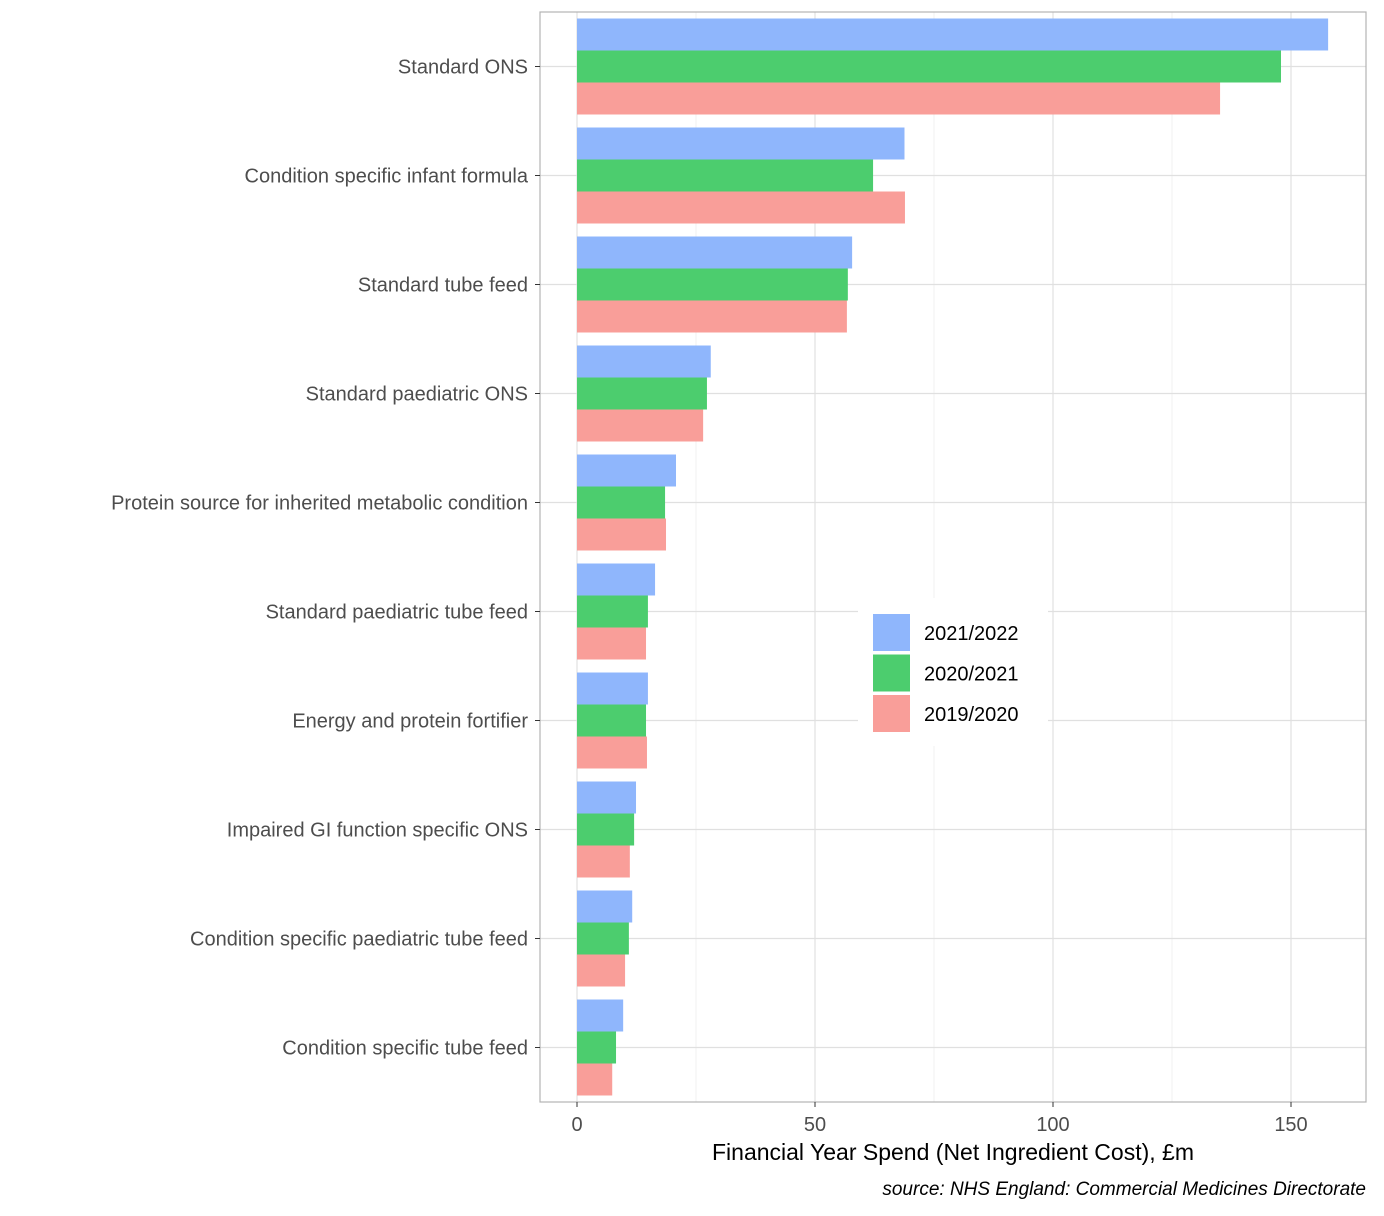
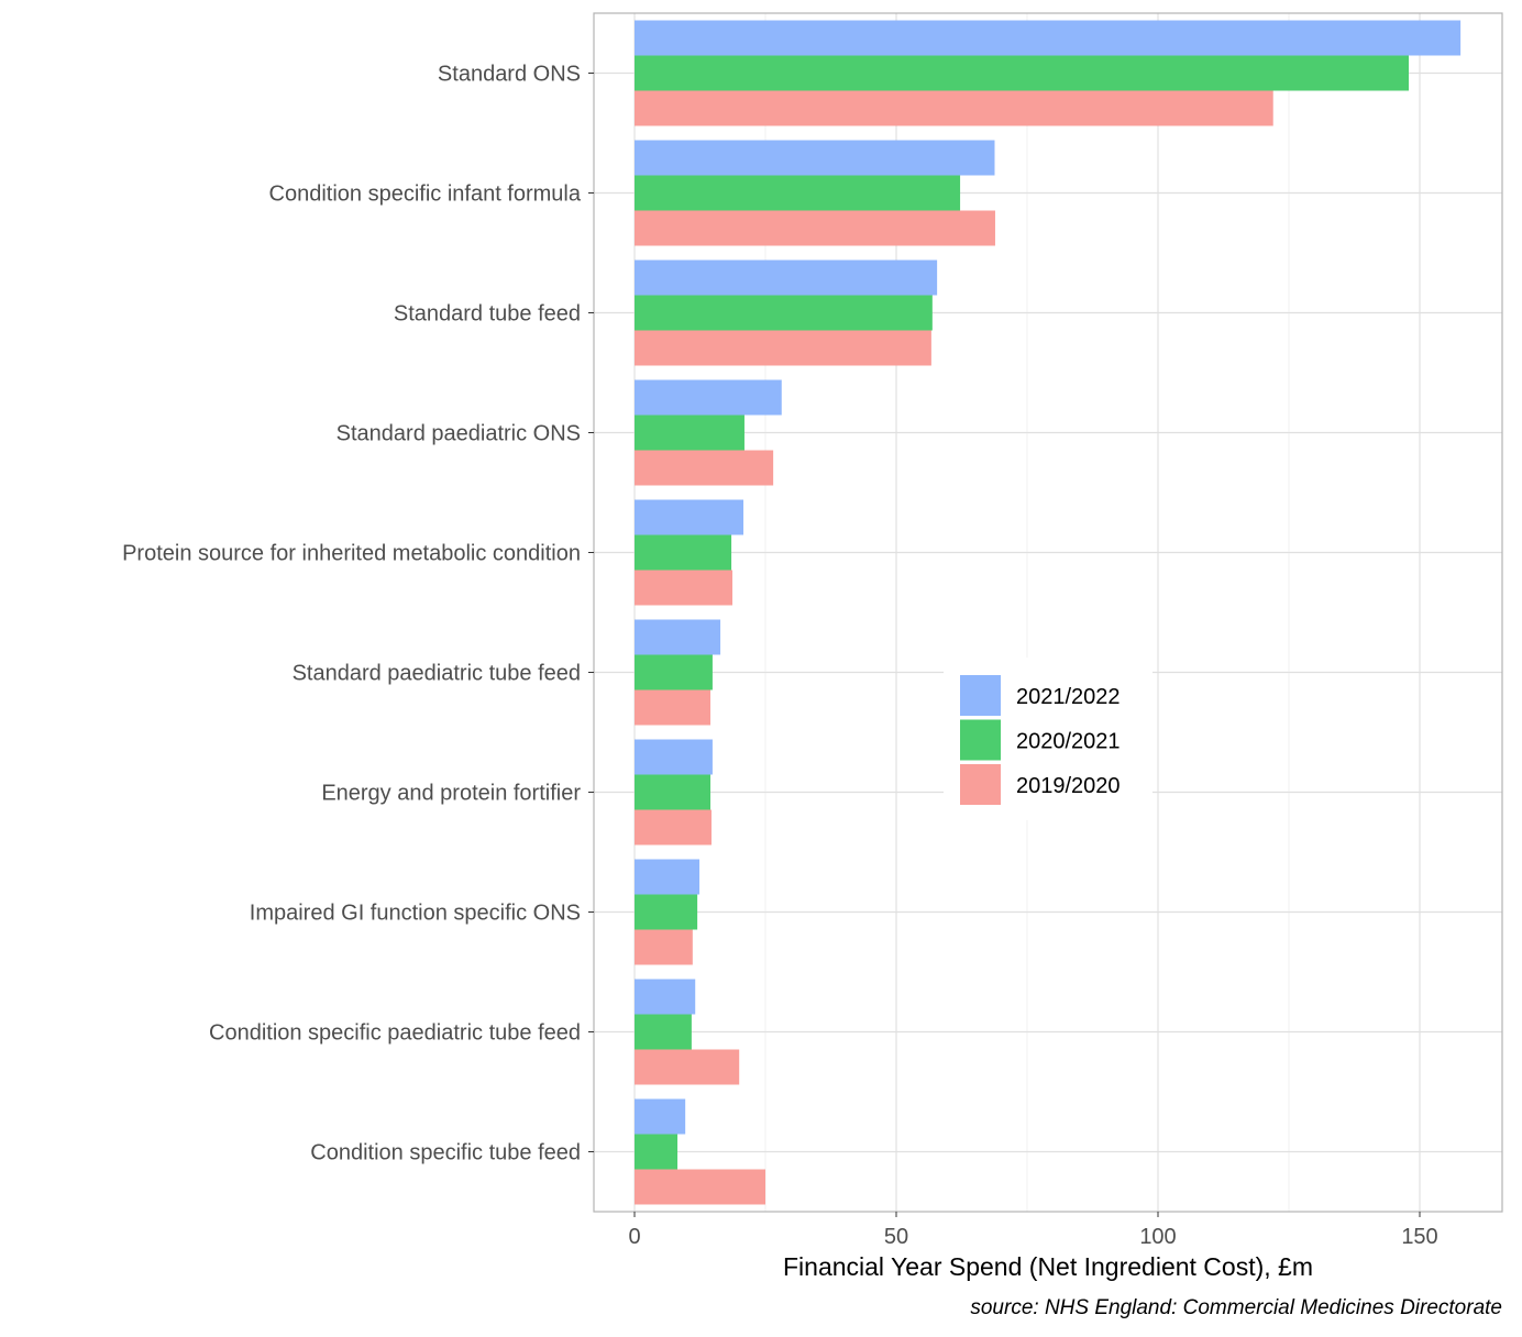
2019/2020/Standard ONS: 135 -> 122
2020/2021/Standard paediatric ONS: 27 -> 21
2019/2020/Condition specific paediatric tube feed: 10 -> 20
2019/2020/Condition specific tube feed: 7 -> 25
